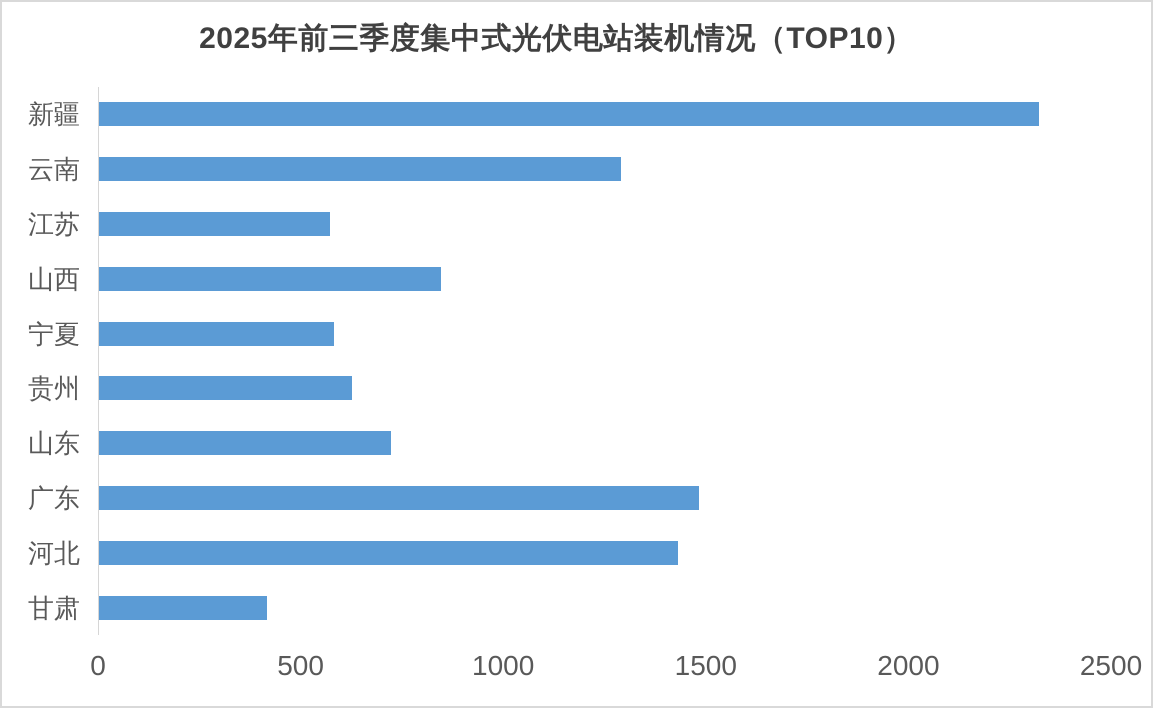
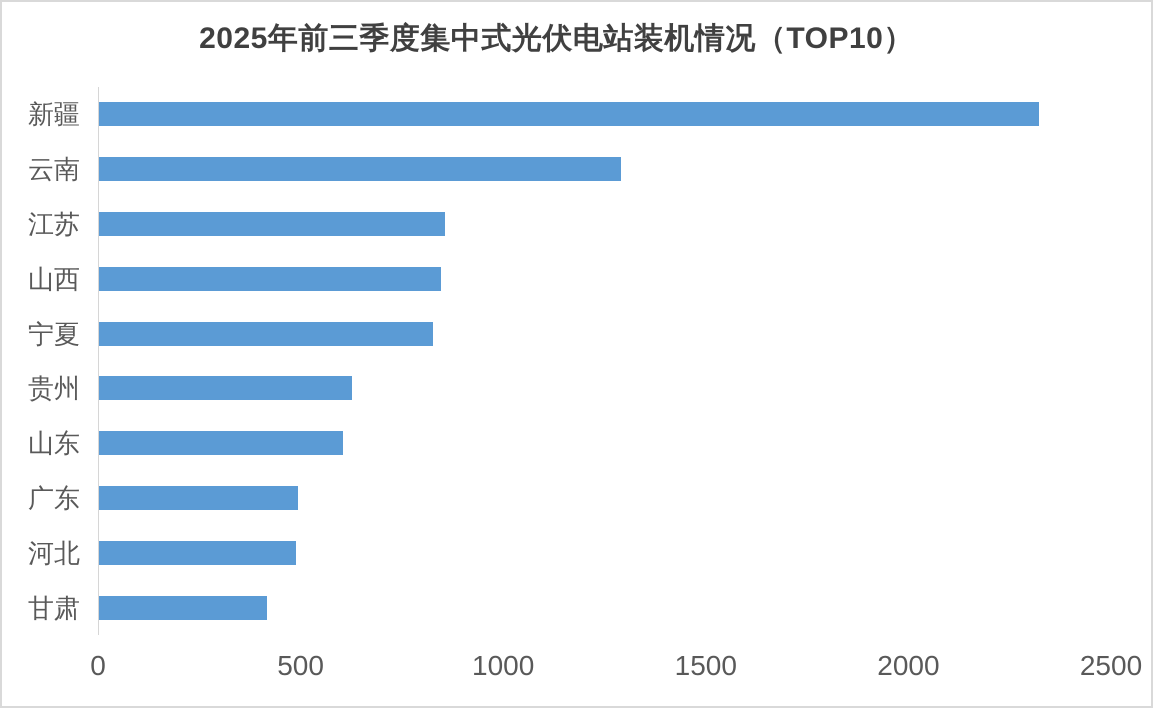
江苏: 570 -> 850
宁夏: 580 -> 820
山东: 720 -> 600
广东: 1480 -> 490
河北: 1430 -> 480
